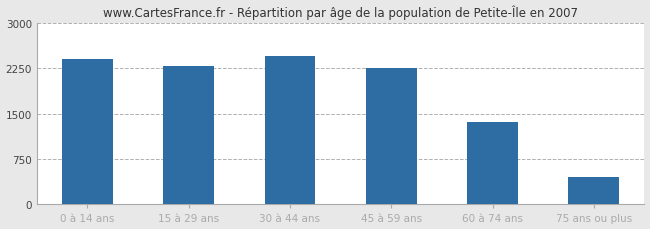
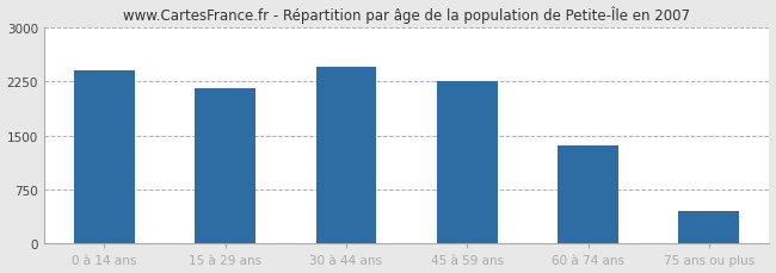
15 à 29 ans: 2290 -> 2160
